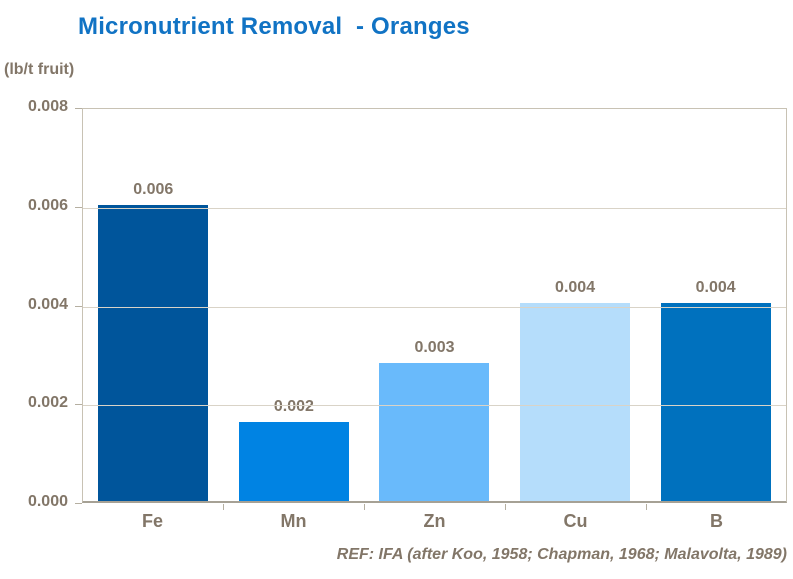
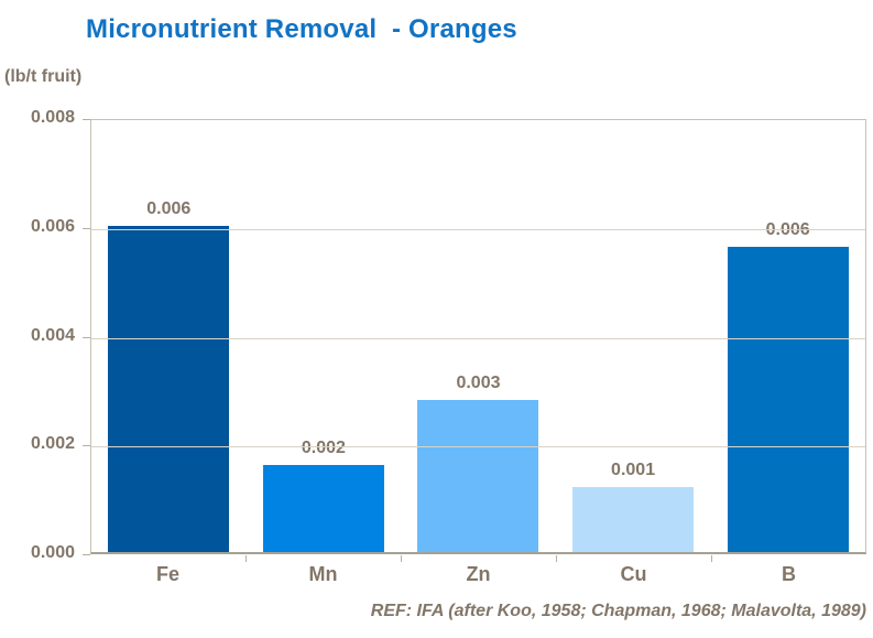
Cu: 0.004 -> 0.001
B: 0.004 -> 0.006
